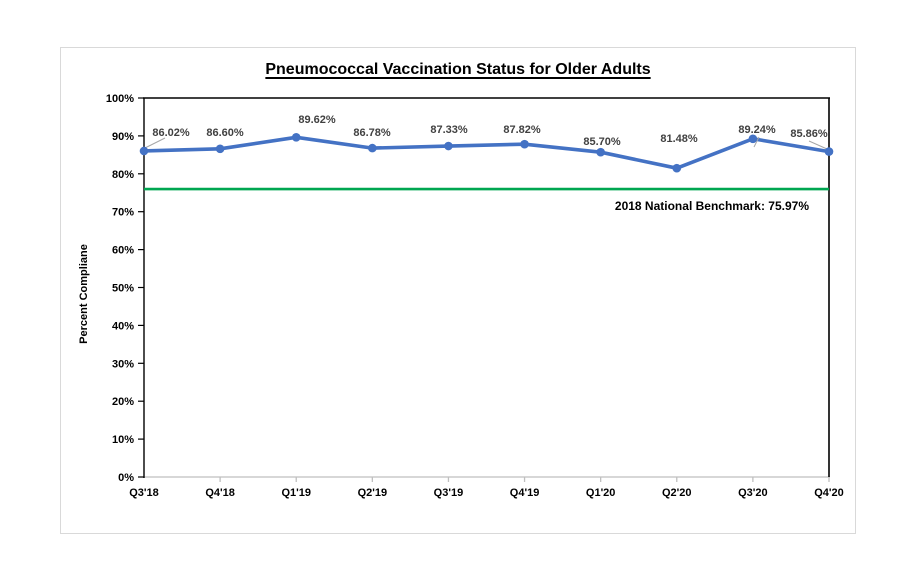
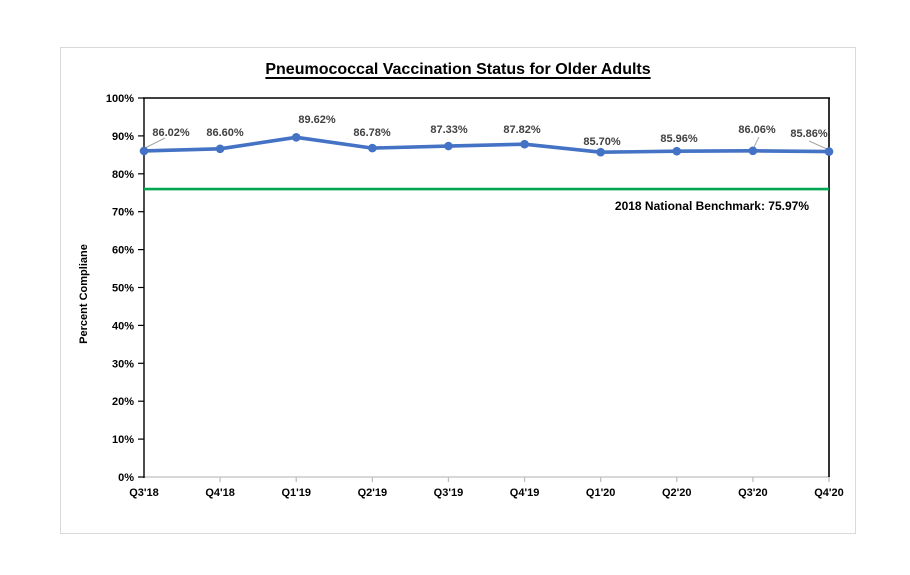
Q2'20: 81.48% -> 85.96%
Q3'20: 89.24% -> 86.06%
